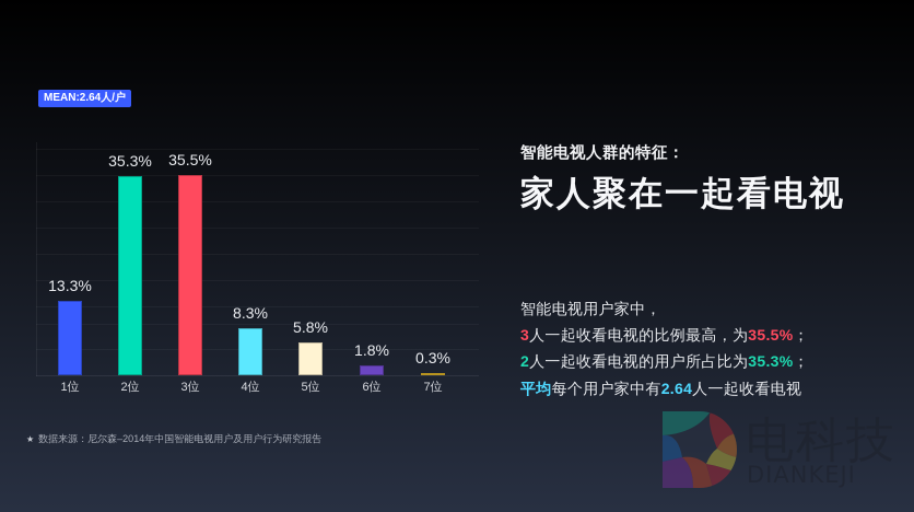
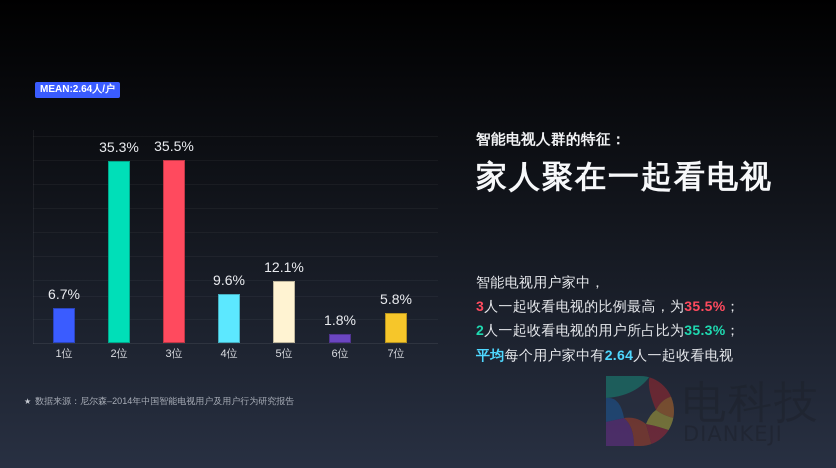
1位: 13.3% -> 6.7%
4位: 8.3% -> 9.6%
5位: 5.8% -> 12.1%
7位: 0.3% -> 5.8%
